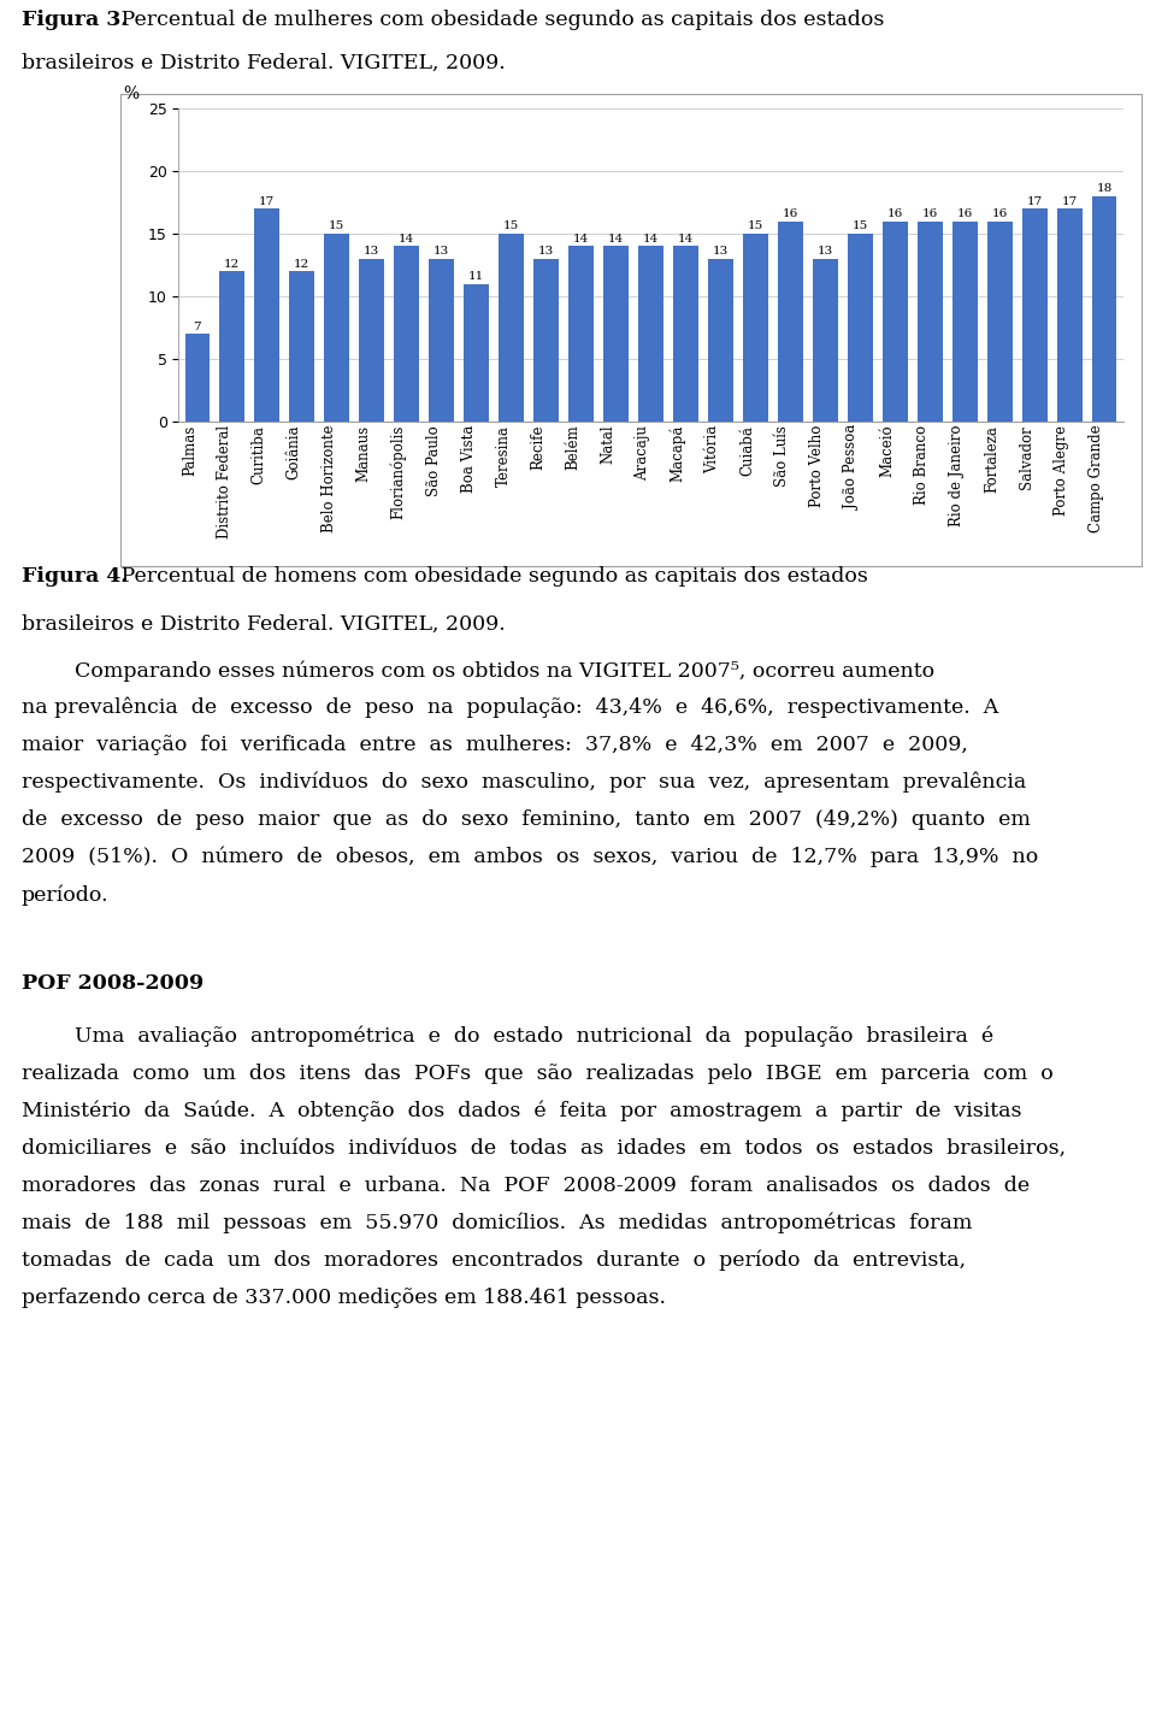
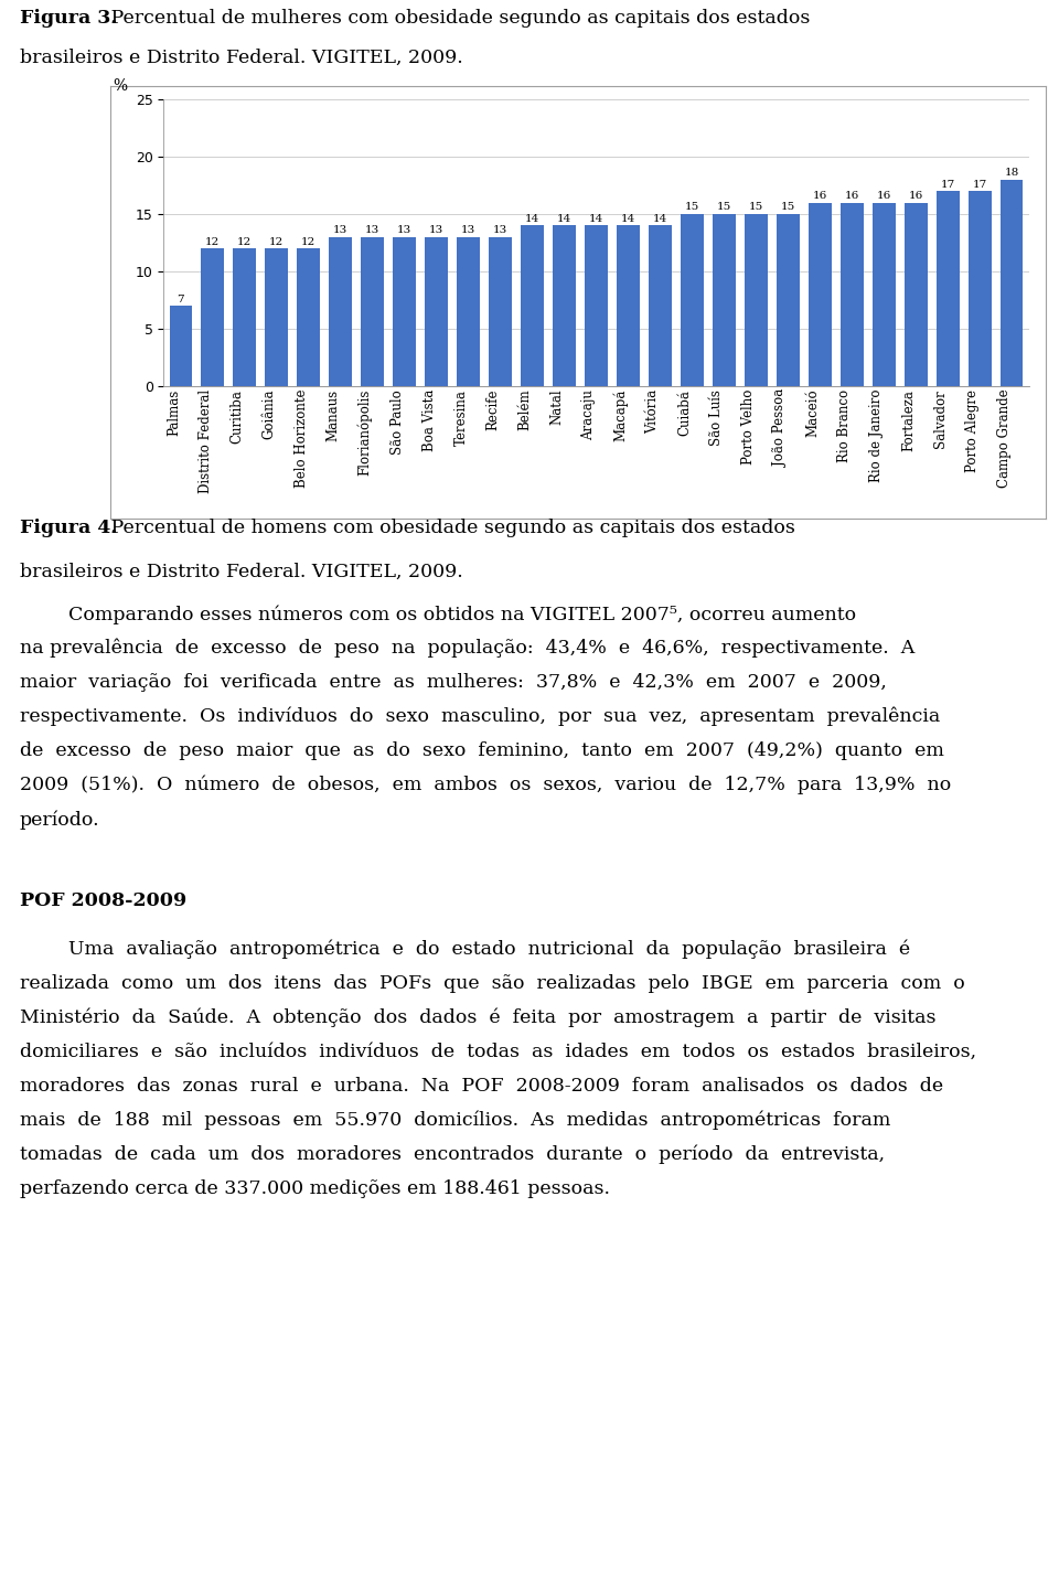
Curitiba: 17 -> 12
Belo Horizonte: 15 -> 12
Florianópolis: 14 -> 13
Boa Vista: 11 -> 13
Teresina: 15 -> 13
Vitória: 13 -> 14
São Luís: 16 -> 15
Porto Velho: 13 -> 15
